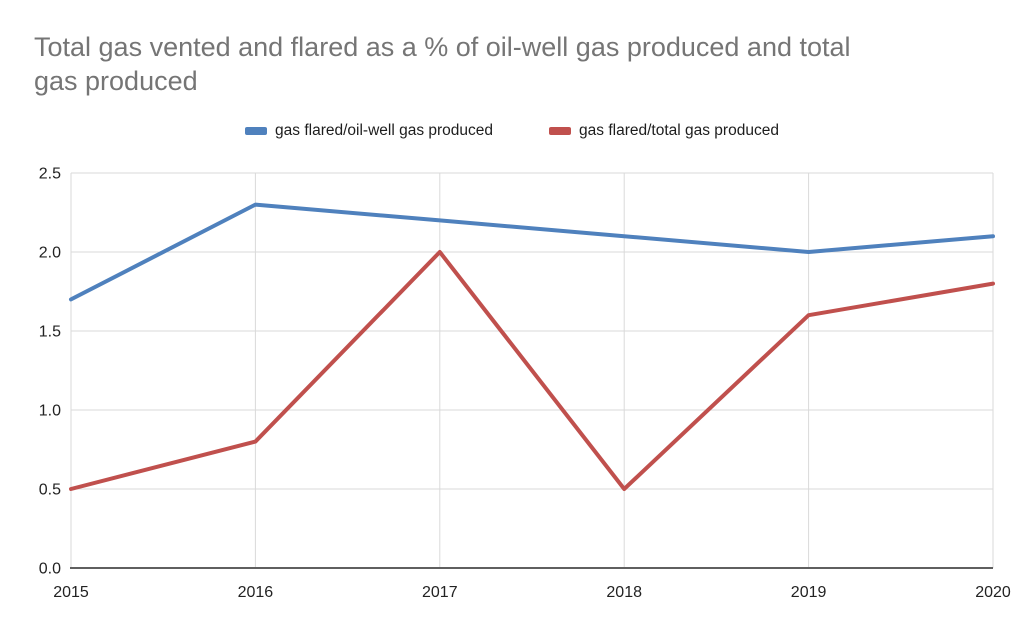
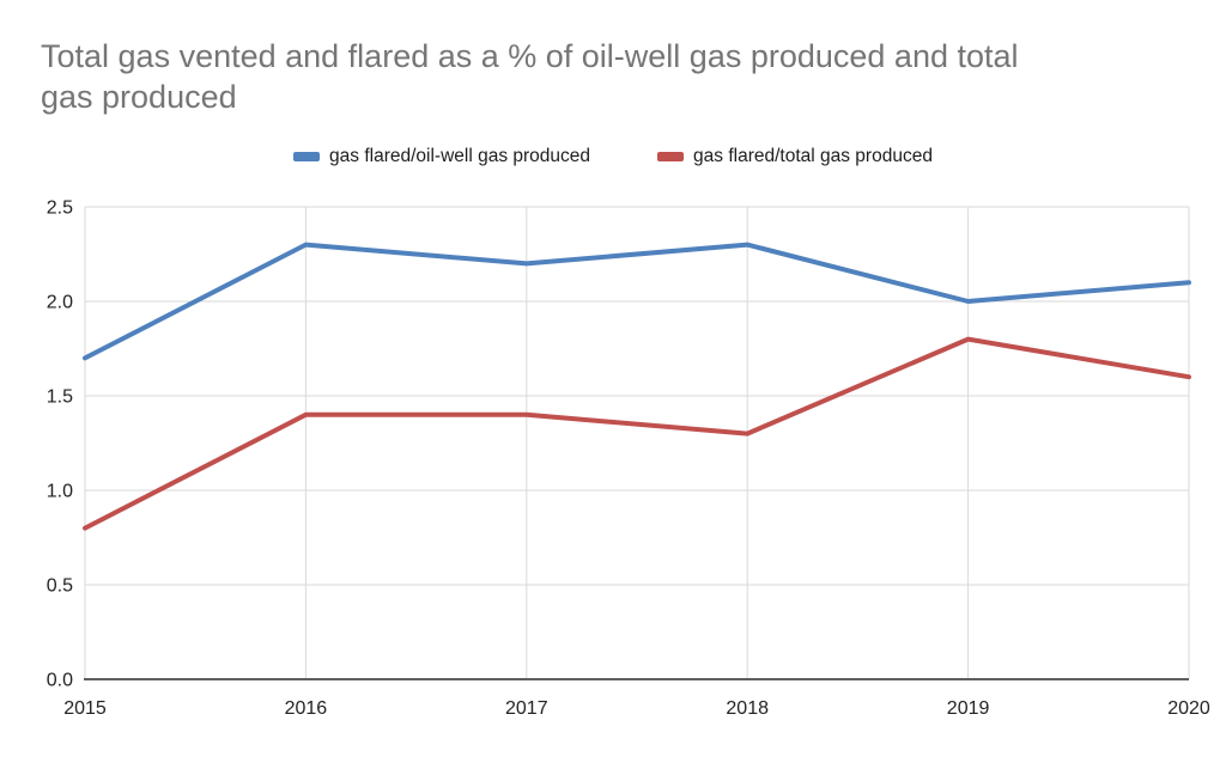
gas flared/total gas produced/2015: 0.5 -> 0.8
gas flared/total gas produced/2016: 0.8 -> 1.4
gas flared/total gas produced/2017: 2.0 -> 1.4
gas flared/oil-well gas produced/2018: 2.1 -> 2.3
gas flared/total gas produced/2018: 0.5 -> 1.3
gas flared/total gas produced/2019: 1.6 -> 1.8
gas flared/total gas produced/2020: 1.8 -> 1.6
